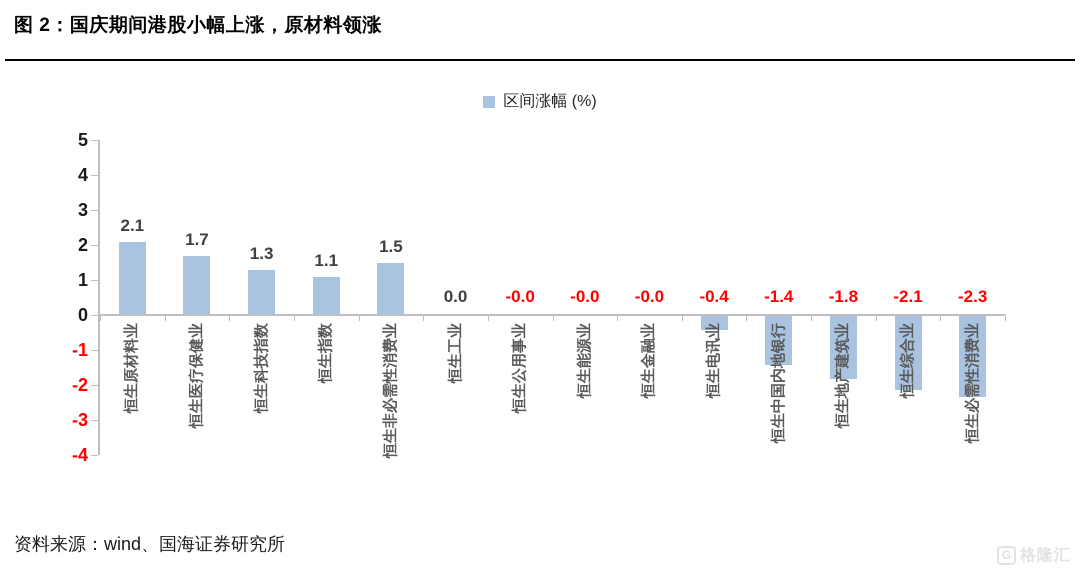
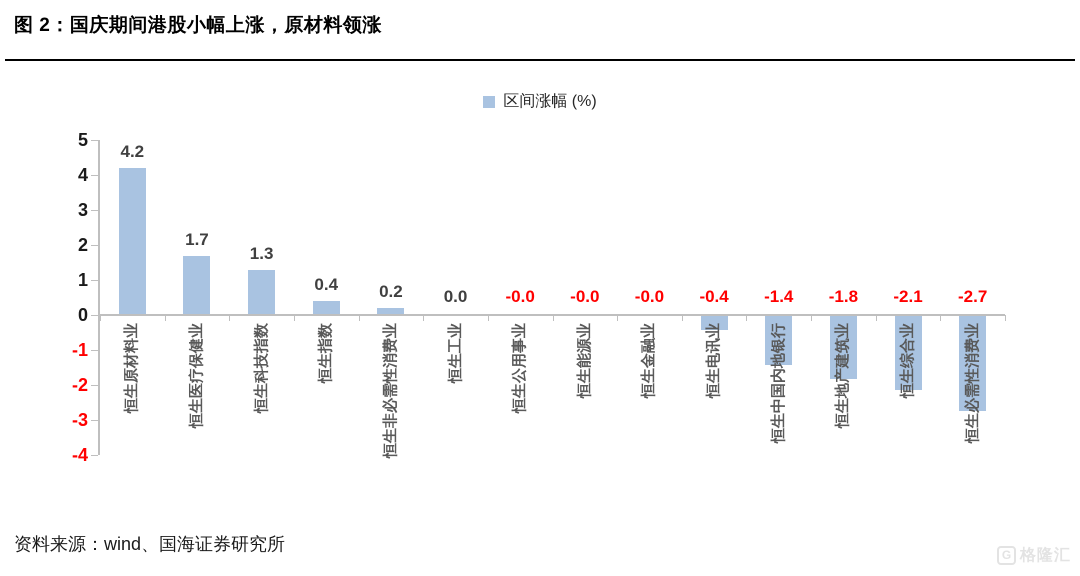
恒生原材料业: 2.1 -> 4.2
恒生指数: 1.1 -> 0.4
恒生非必需性消费业: 1.5 -> 0.2
恒生必需性消费业: -2.3 -> -2.7
